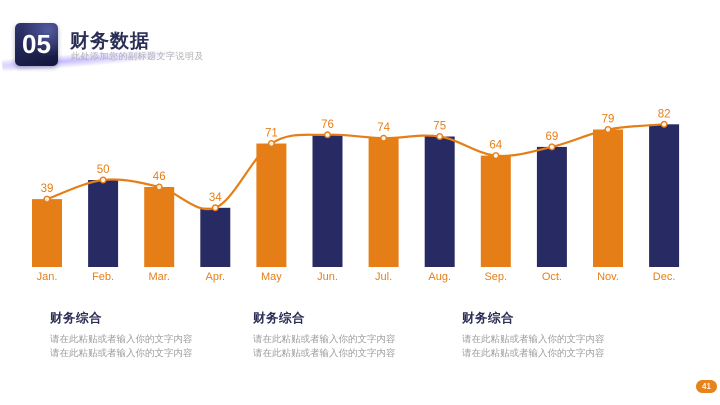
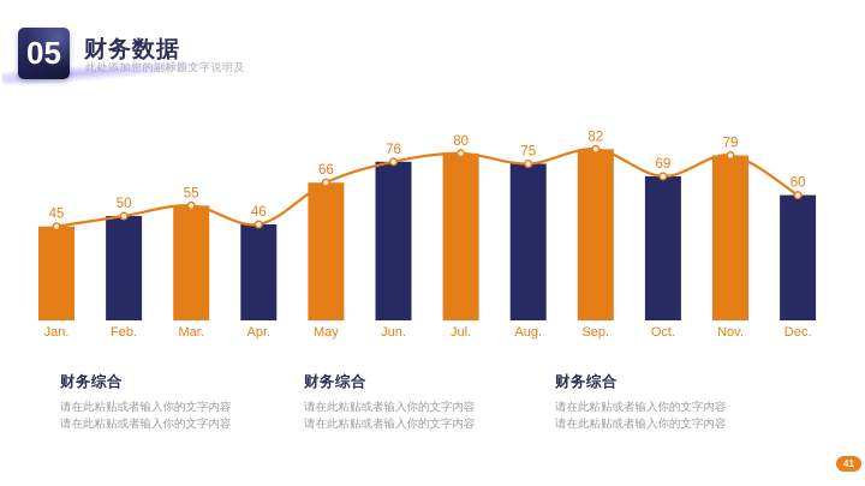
Jan.: 39 -> 45
Mar.: 46 -> 55
Apr.: 34 -> 46
May: 71 -> 66
Jul.: 74 -> 80
Sep.: 64 -> 82
Dec.: 82 -> 60
